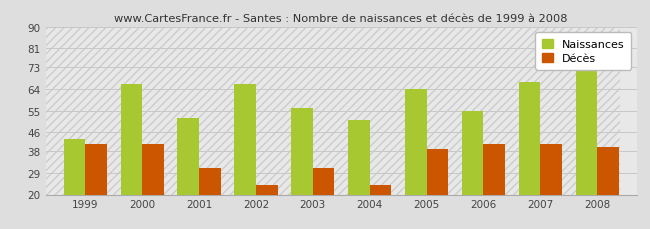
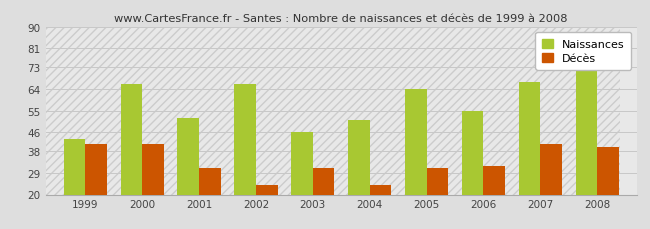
Naissances/2003: 56 -> 46
Décès/2005: 39 -> 31
Décès/2006: 41 -> 32
